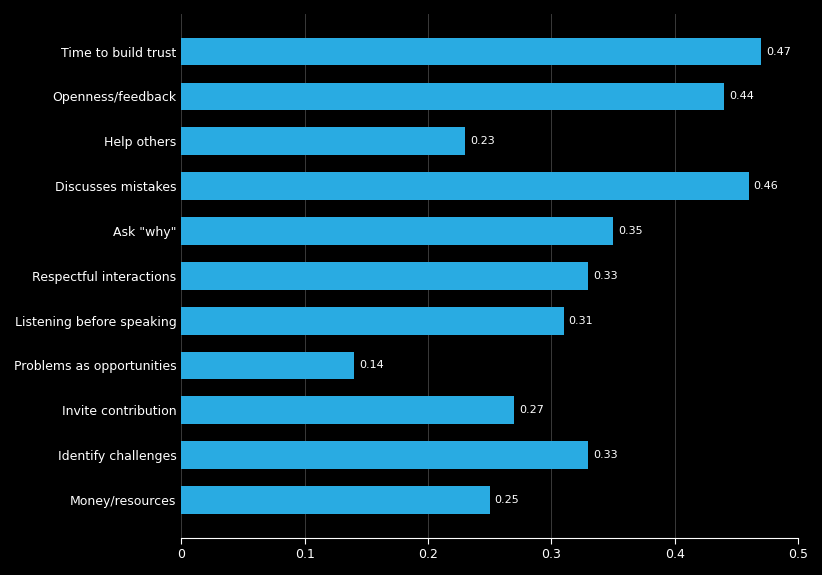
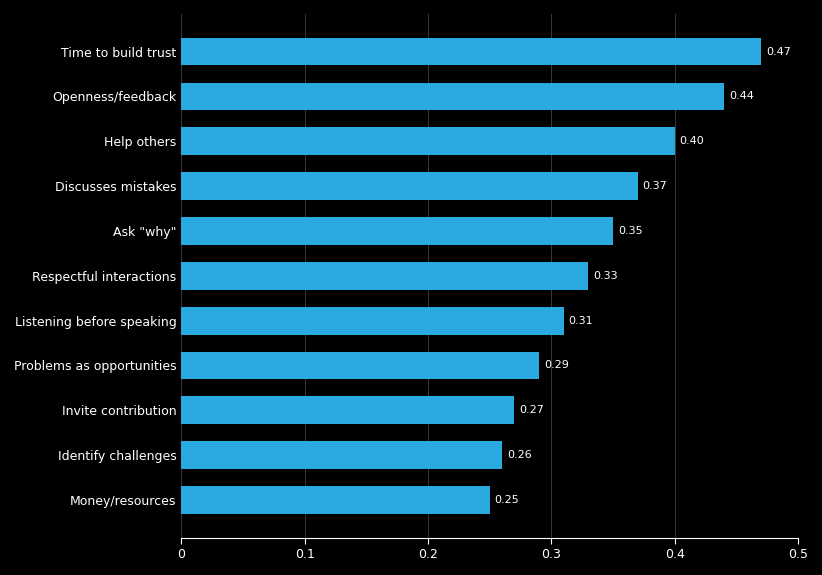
Help others: 0.23 -> 0.40
Discusses mistakes: 0.46 -> 0.37
Problems as opportunities: 0.14 -> 0.29
Identify challenges: 0.33 -> 0.26
